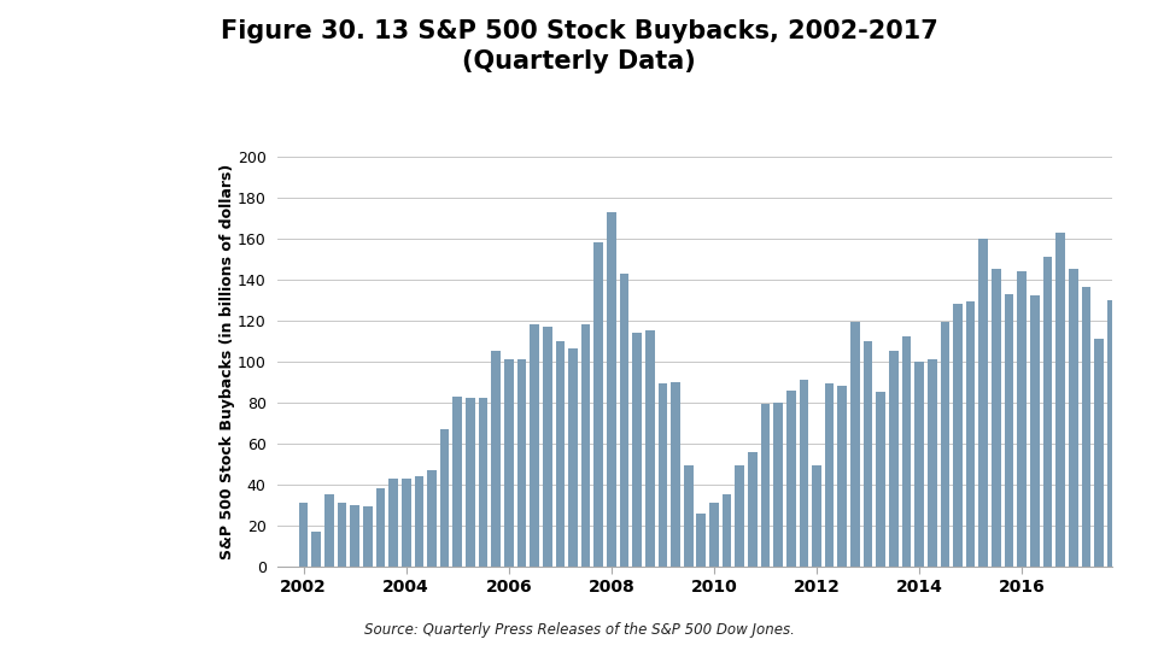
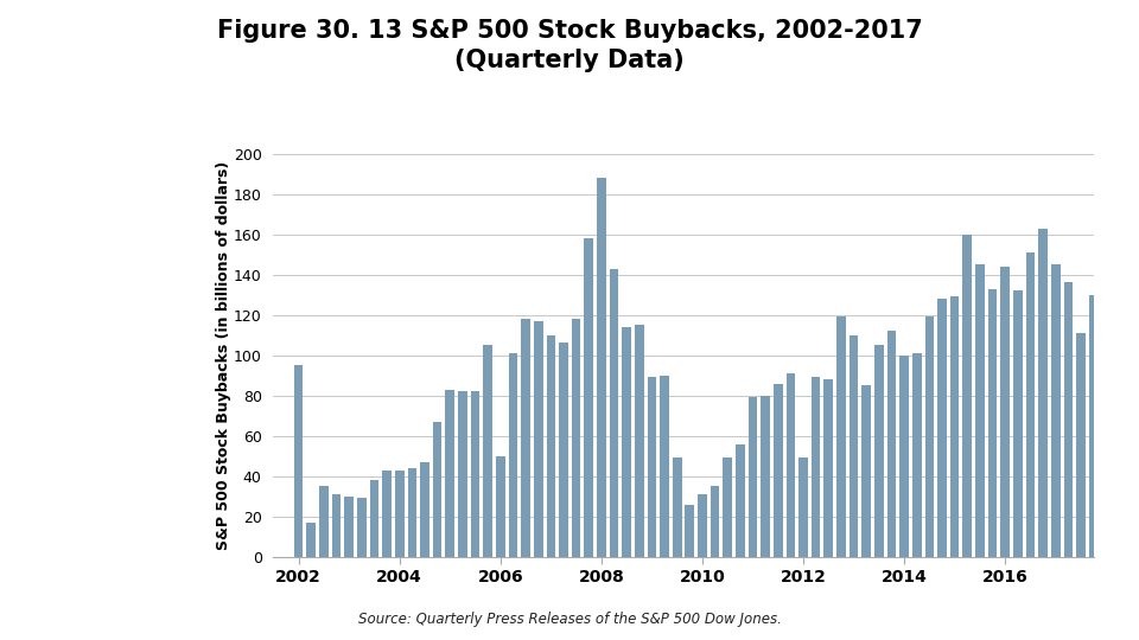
2002: 31 -> 95
2006: 101 -> 50
2008: 173 -> 188
